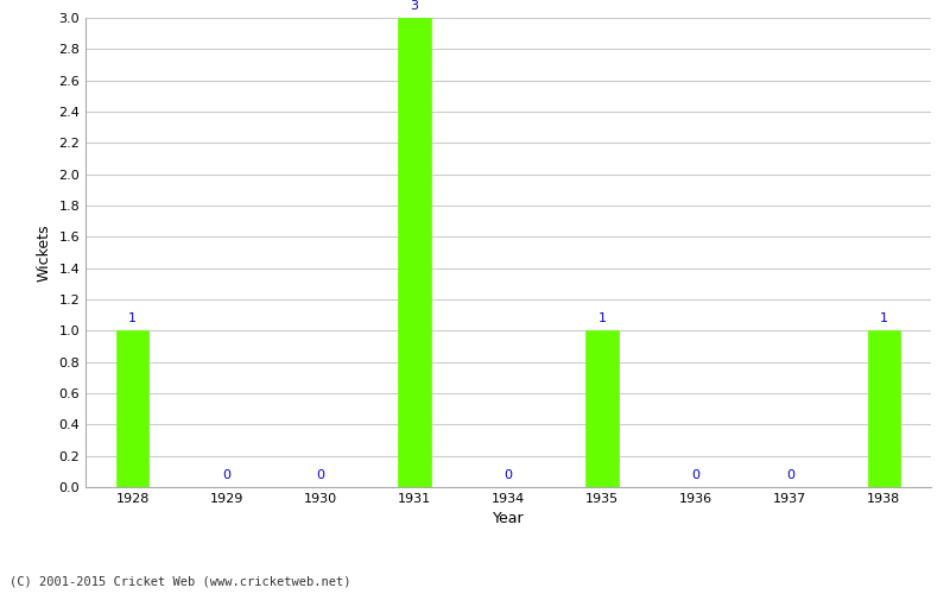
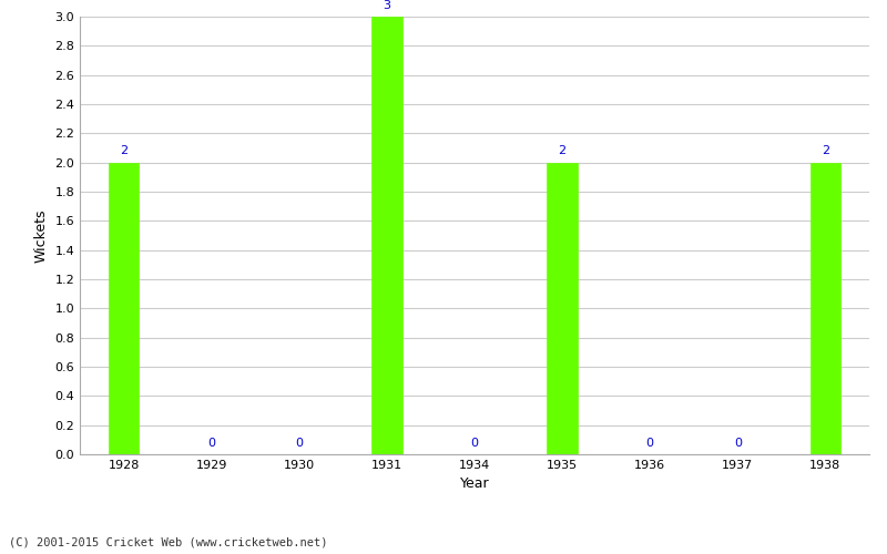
1928: 1 -> 2
1935: 1 -> 2
1938: 1 -> 2
